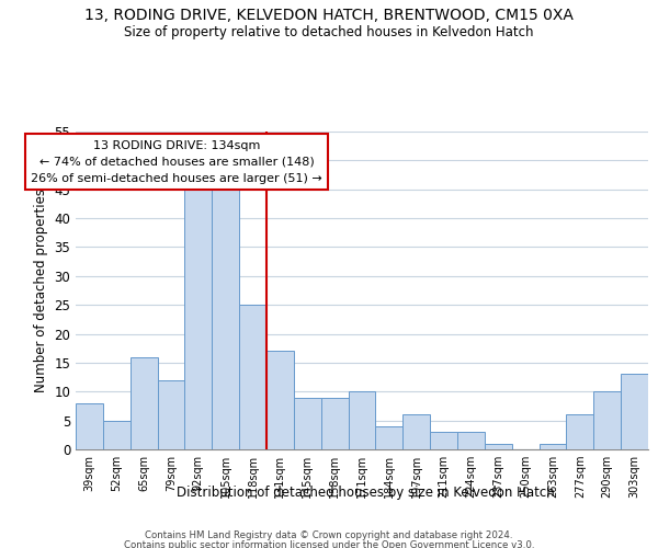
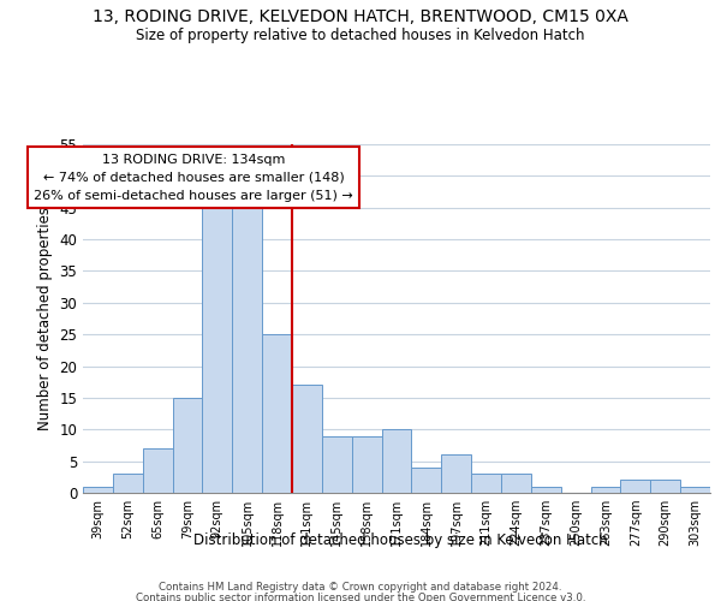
39sqm: 8 -> 1
52sqm: 5 -> 3
65sqm: 16 -> 7
79sqm: 12 -> 15
277sqm: 6 -> 2
290sqm: 10 -> 2
303sqm: 13 -> 1
